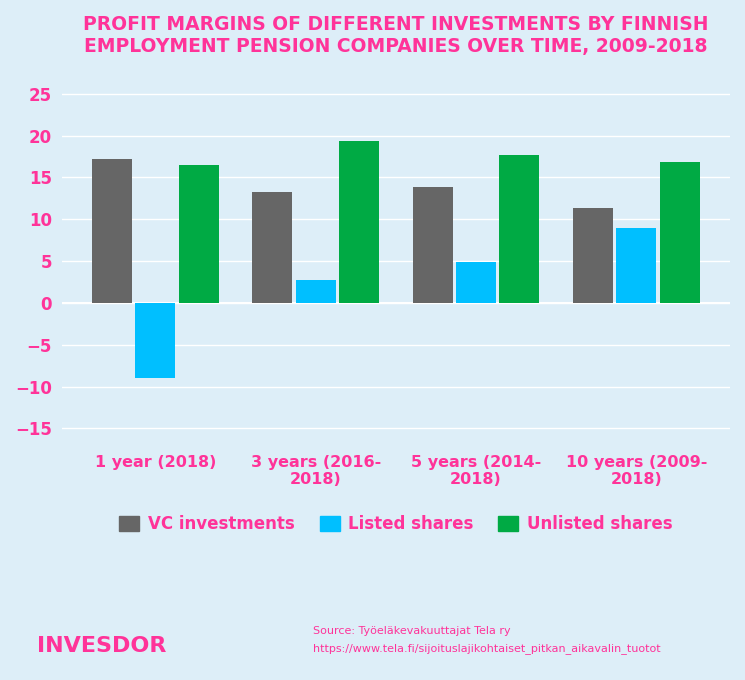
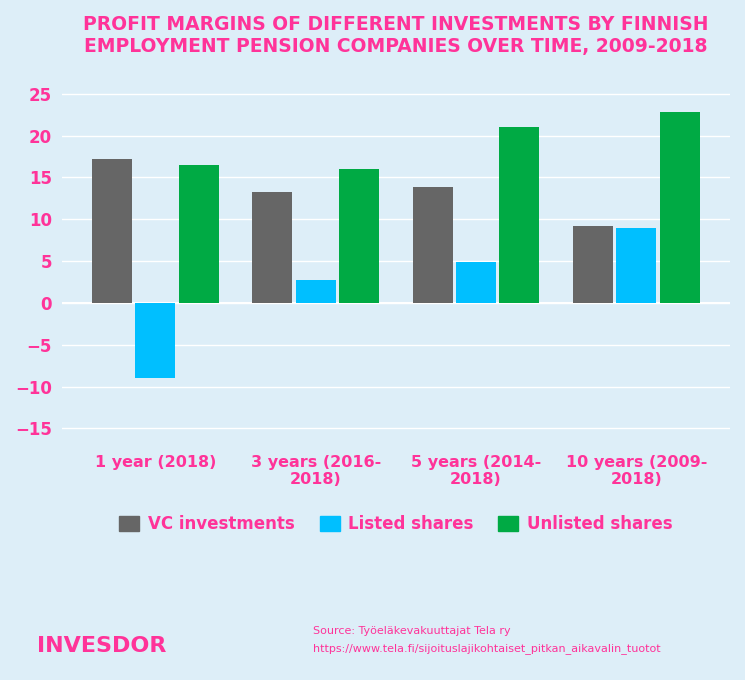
Unlisted shares/3 years (2016- 2018): 19.4 -> 16.0
Unlisted shares/5 years (2014- 2018): 17.7 -> 21.0
VC investments/10 years (2009- 2018): 11.4 -> 9.2
Unlisted shares/10 years (2009- 2018): 16.8 -> 22.8
